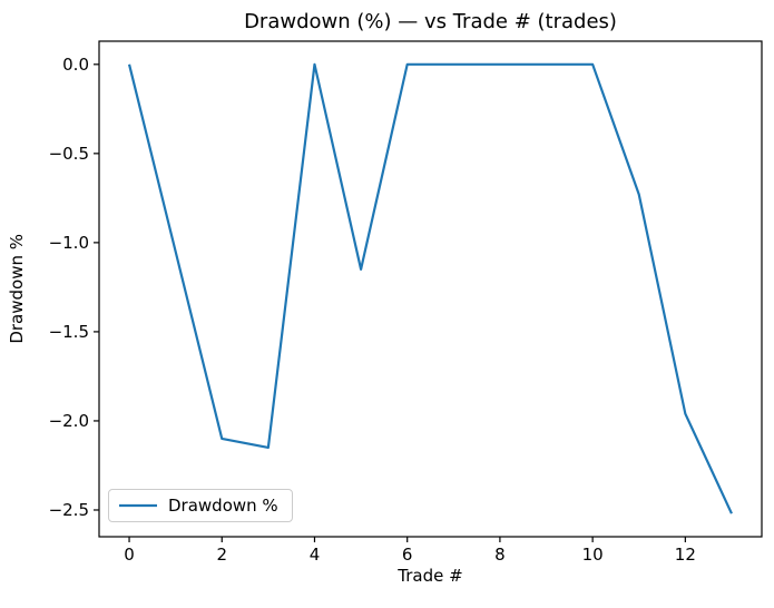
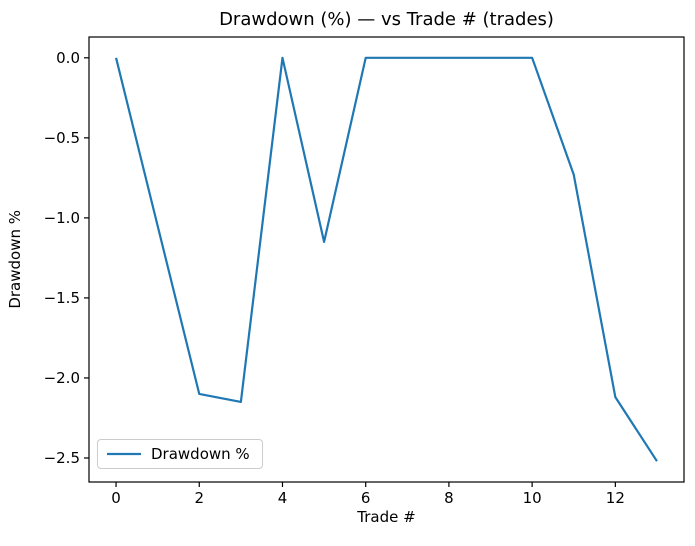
12: -1.96 -> -2.12
